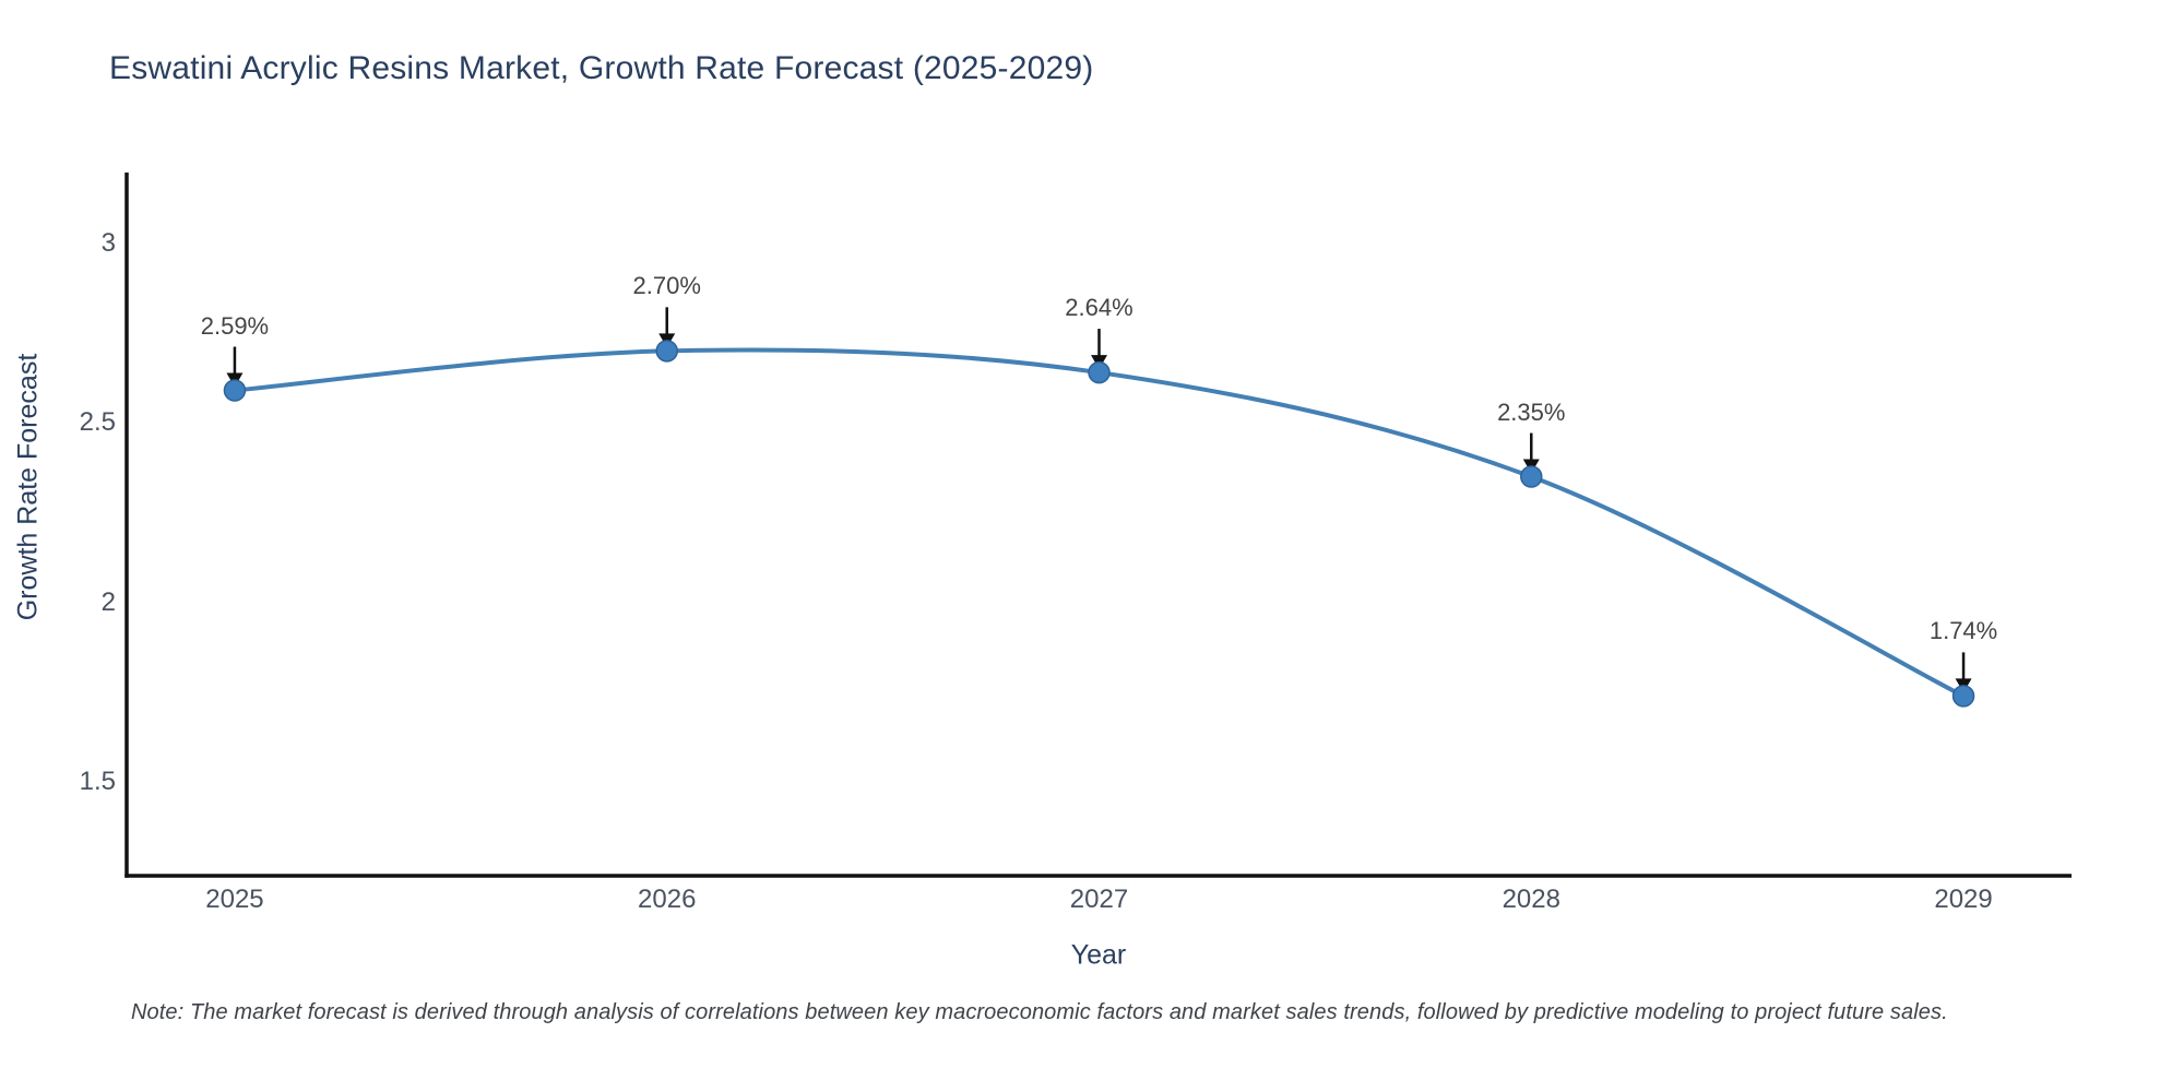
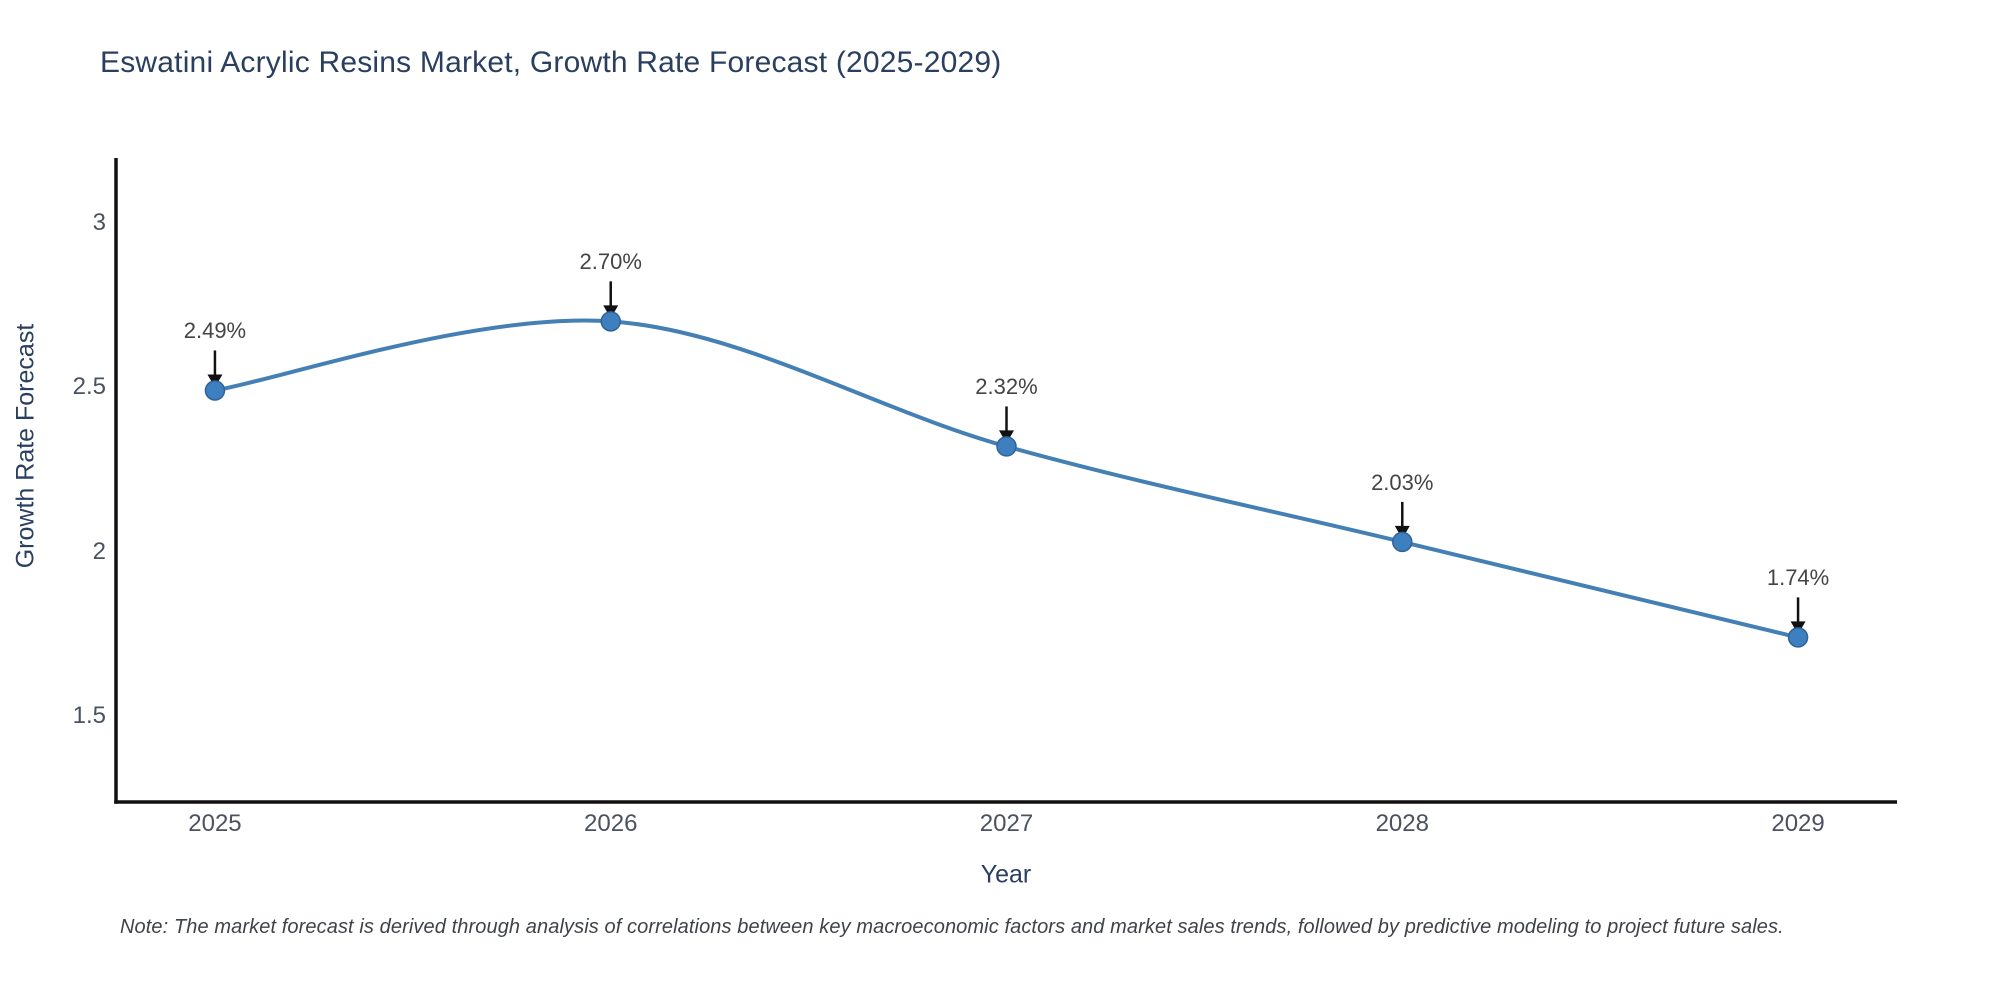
2025: 2.59% -> 2.49%
2027: 2.64% -> 2.32%
2028: 2.35% -> 2.03%
